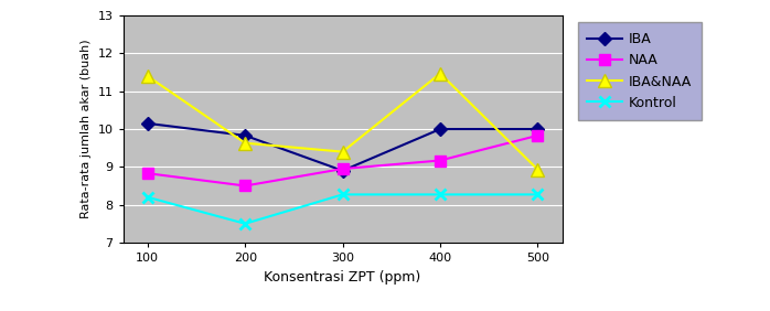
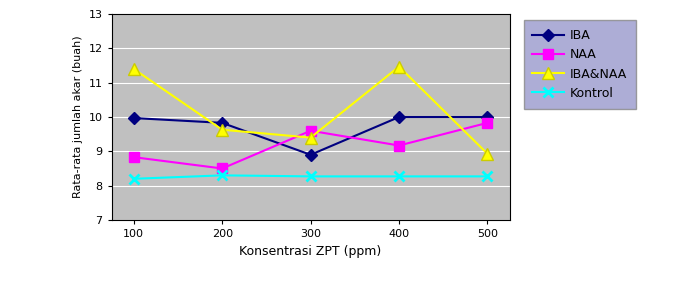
IBA/100: 10.15 -> 9.97
Kontrol/200: 7.50 -> 8.30
NAA/300: 8.95 -> 9.60
